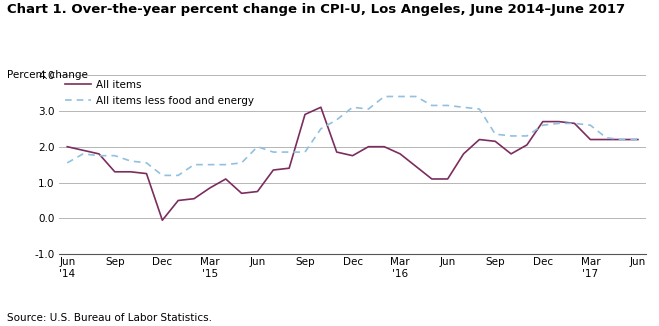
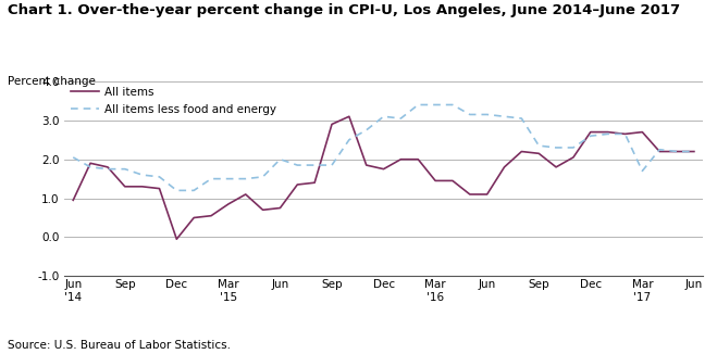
All items/Jun '14: 2.00 -> 0.95
All items less food and energy/Jun '14: 1.55 -> 2.05
All items/Mar '16: 1.80 -> 1.45
All items/Mar '17: 2.20 -> 2.70
All items less food and energy/Mar '17: 2.60 -> 1.70
